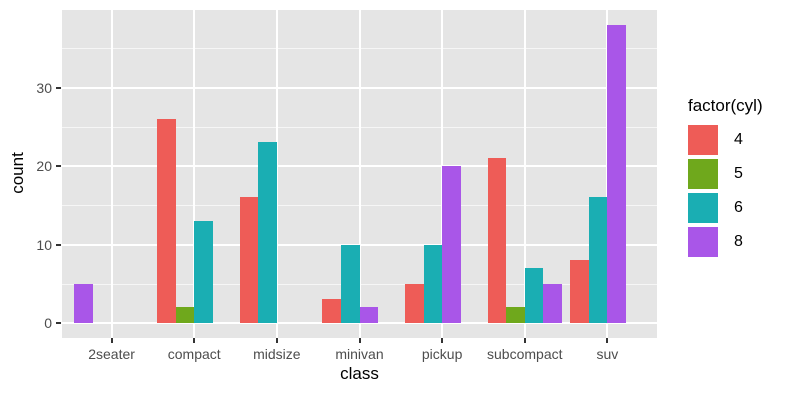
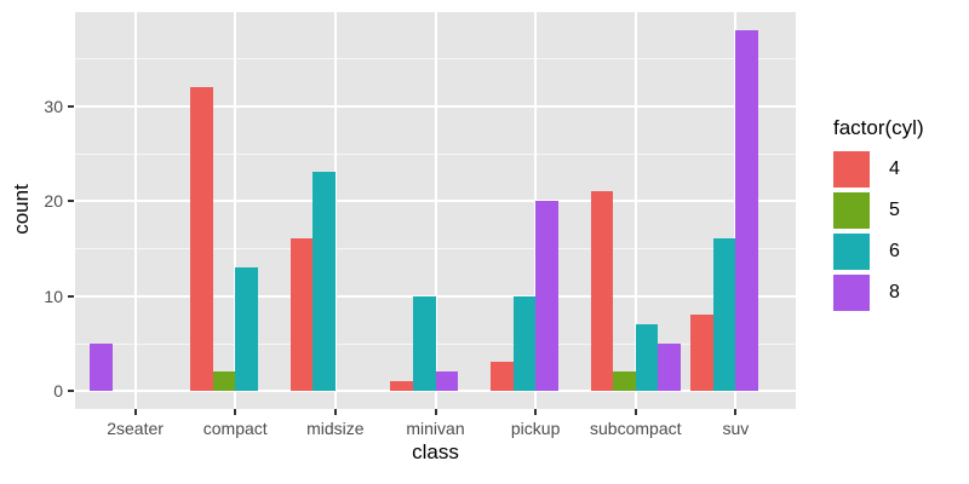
4/compact: 26 -> 32
4/minivan: 3 -> 1
4/pickup: 5 -> 3
